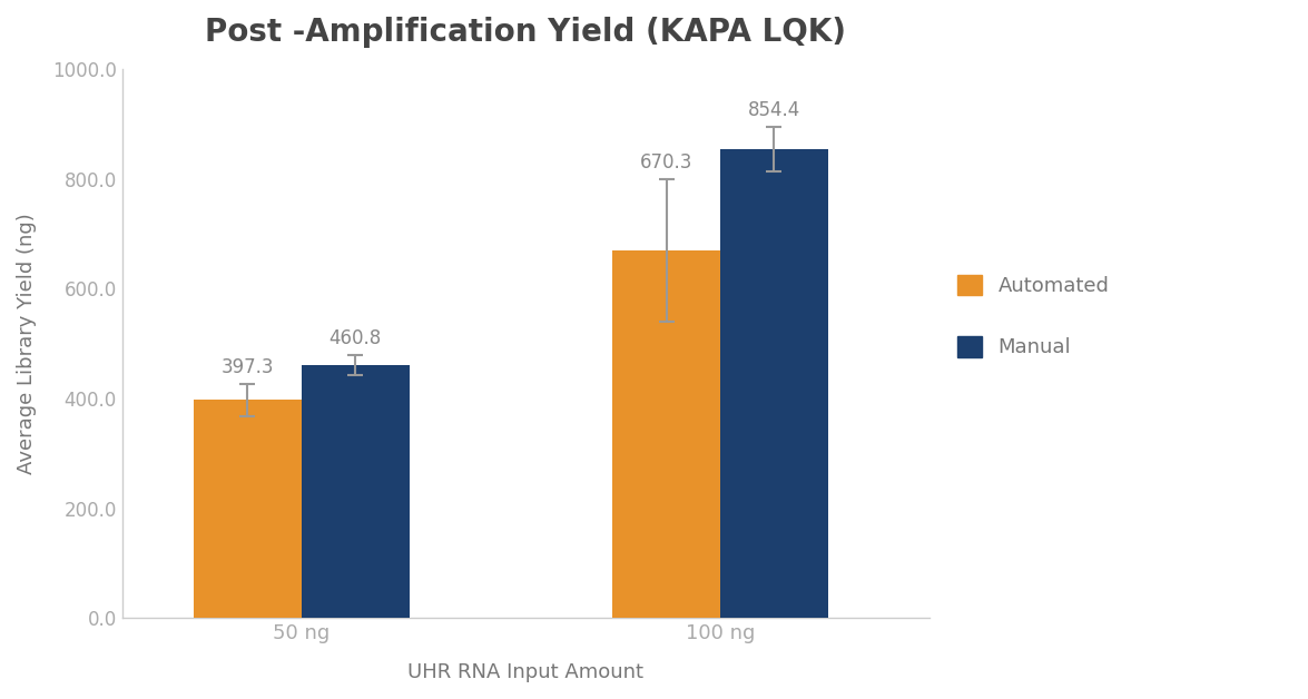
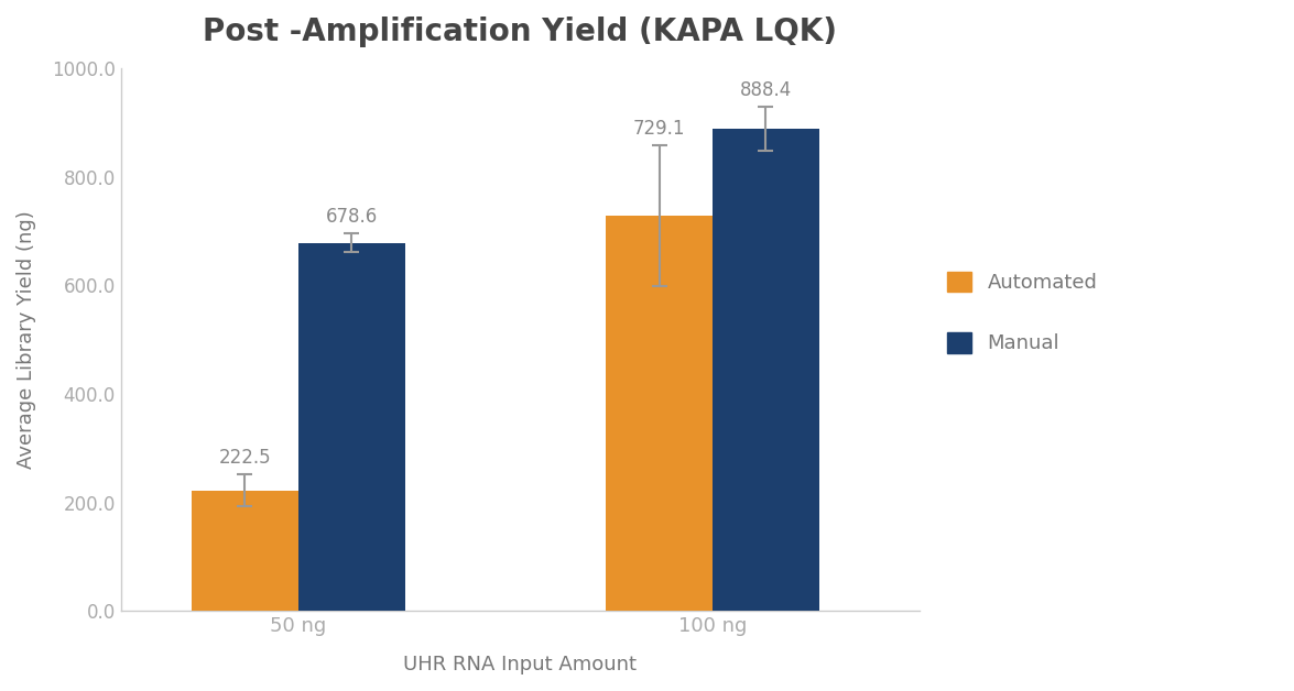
Automated/50 ng: 397.3 -> 222.5
Manual/50 ng: 460.8 -> 678.6
Automated/100 ng: 670.3 -> 729.1
Manual/100 ng: 854.4 -> 888.4
